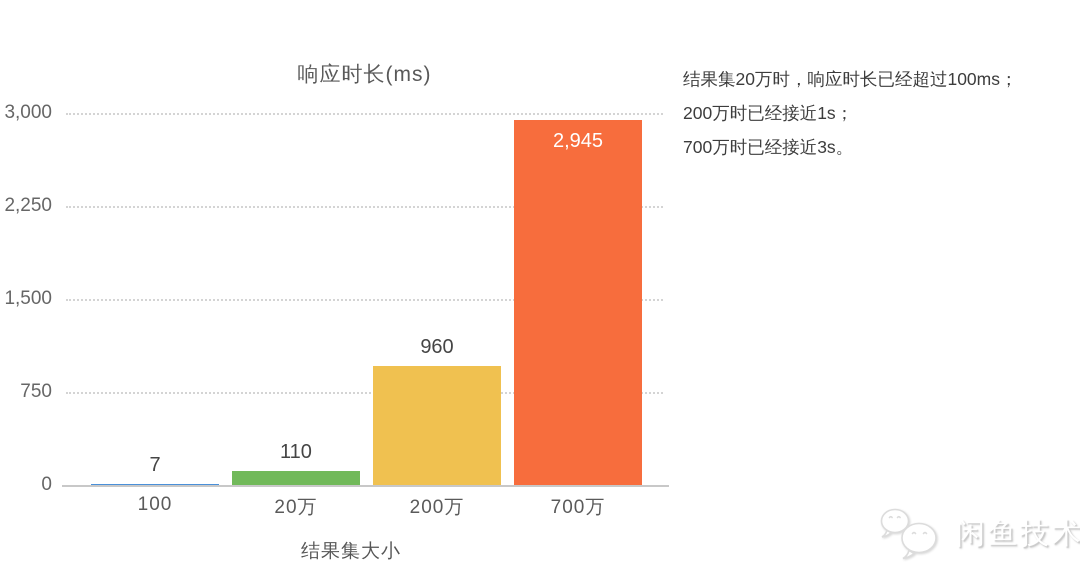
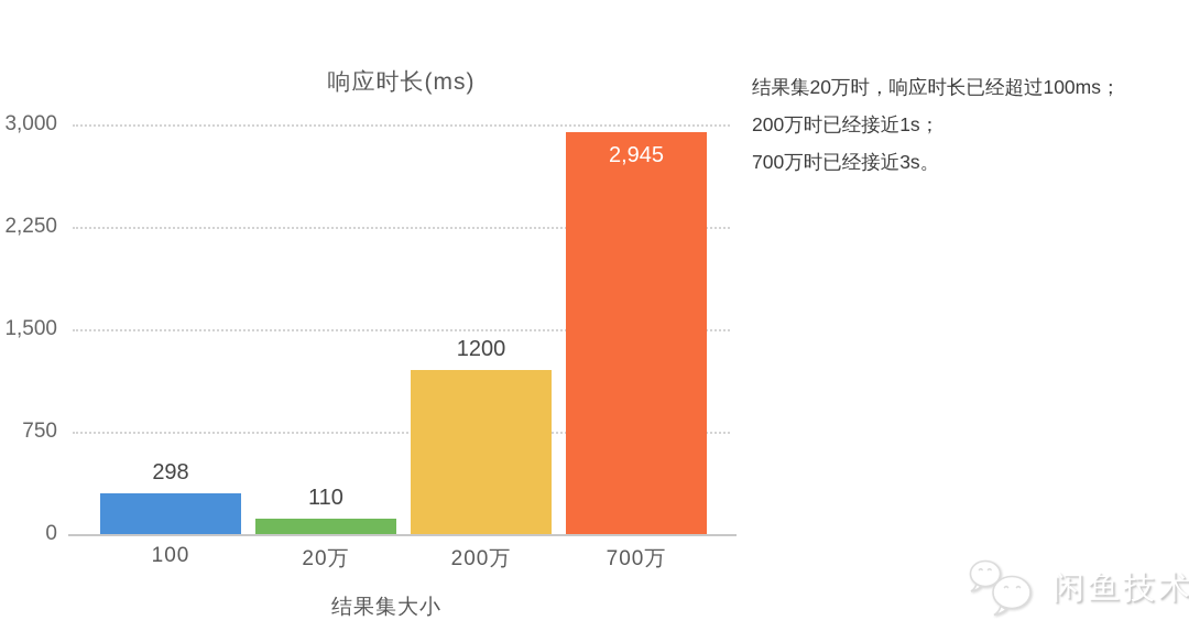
100: 7 -> 298
200万: 960 -> 1200
